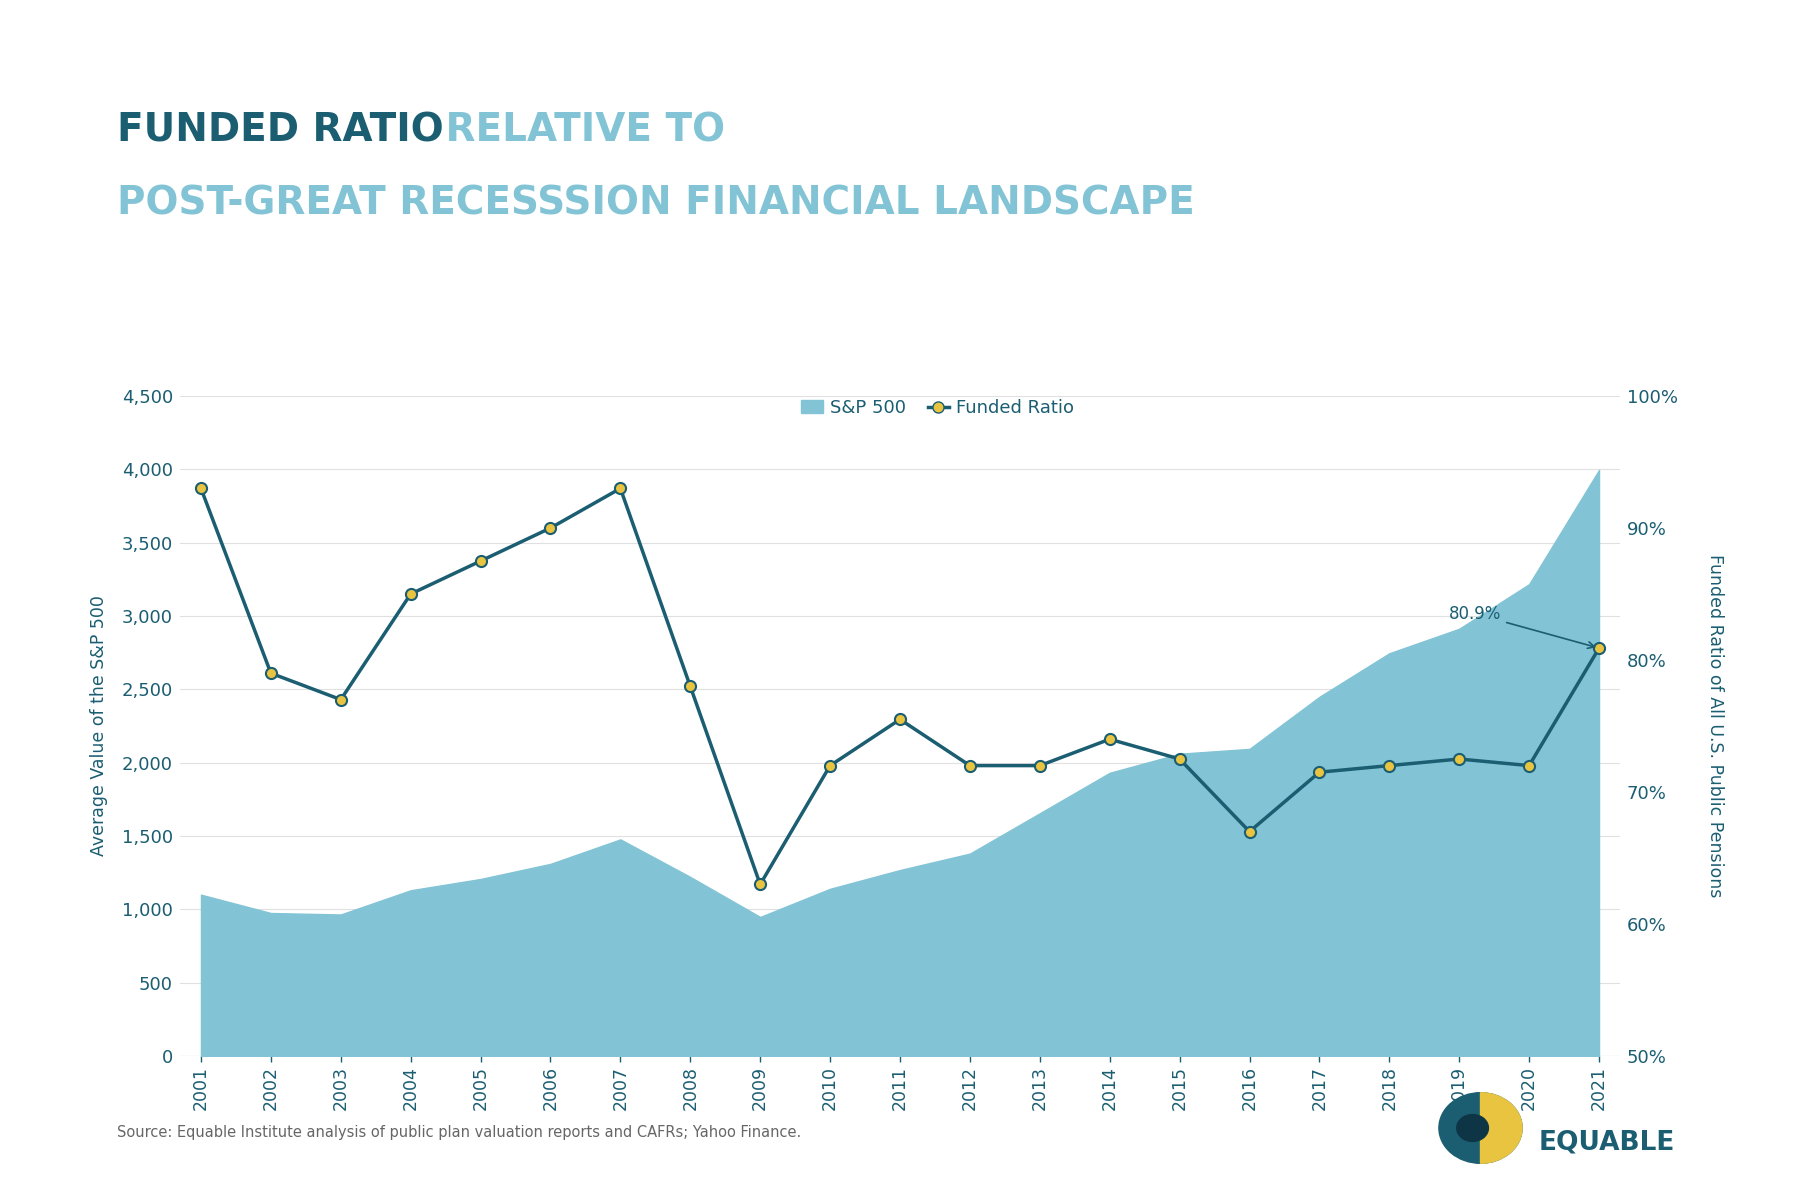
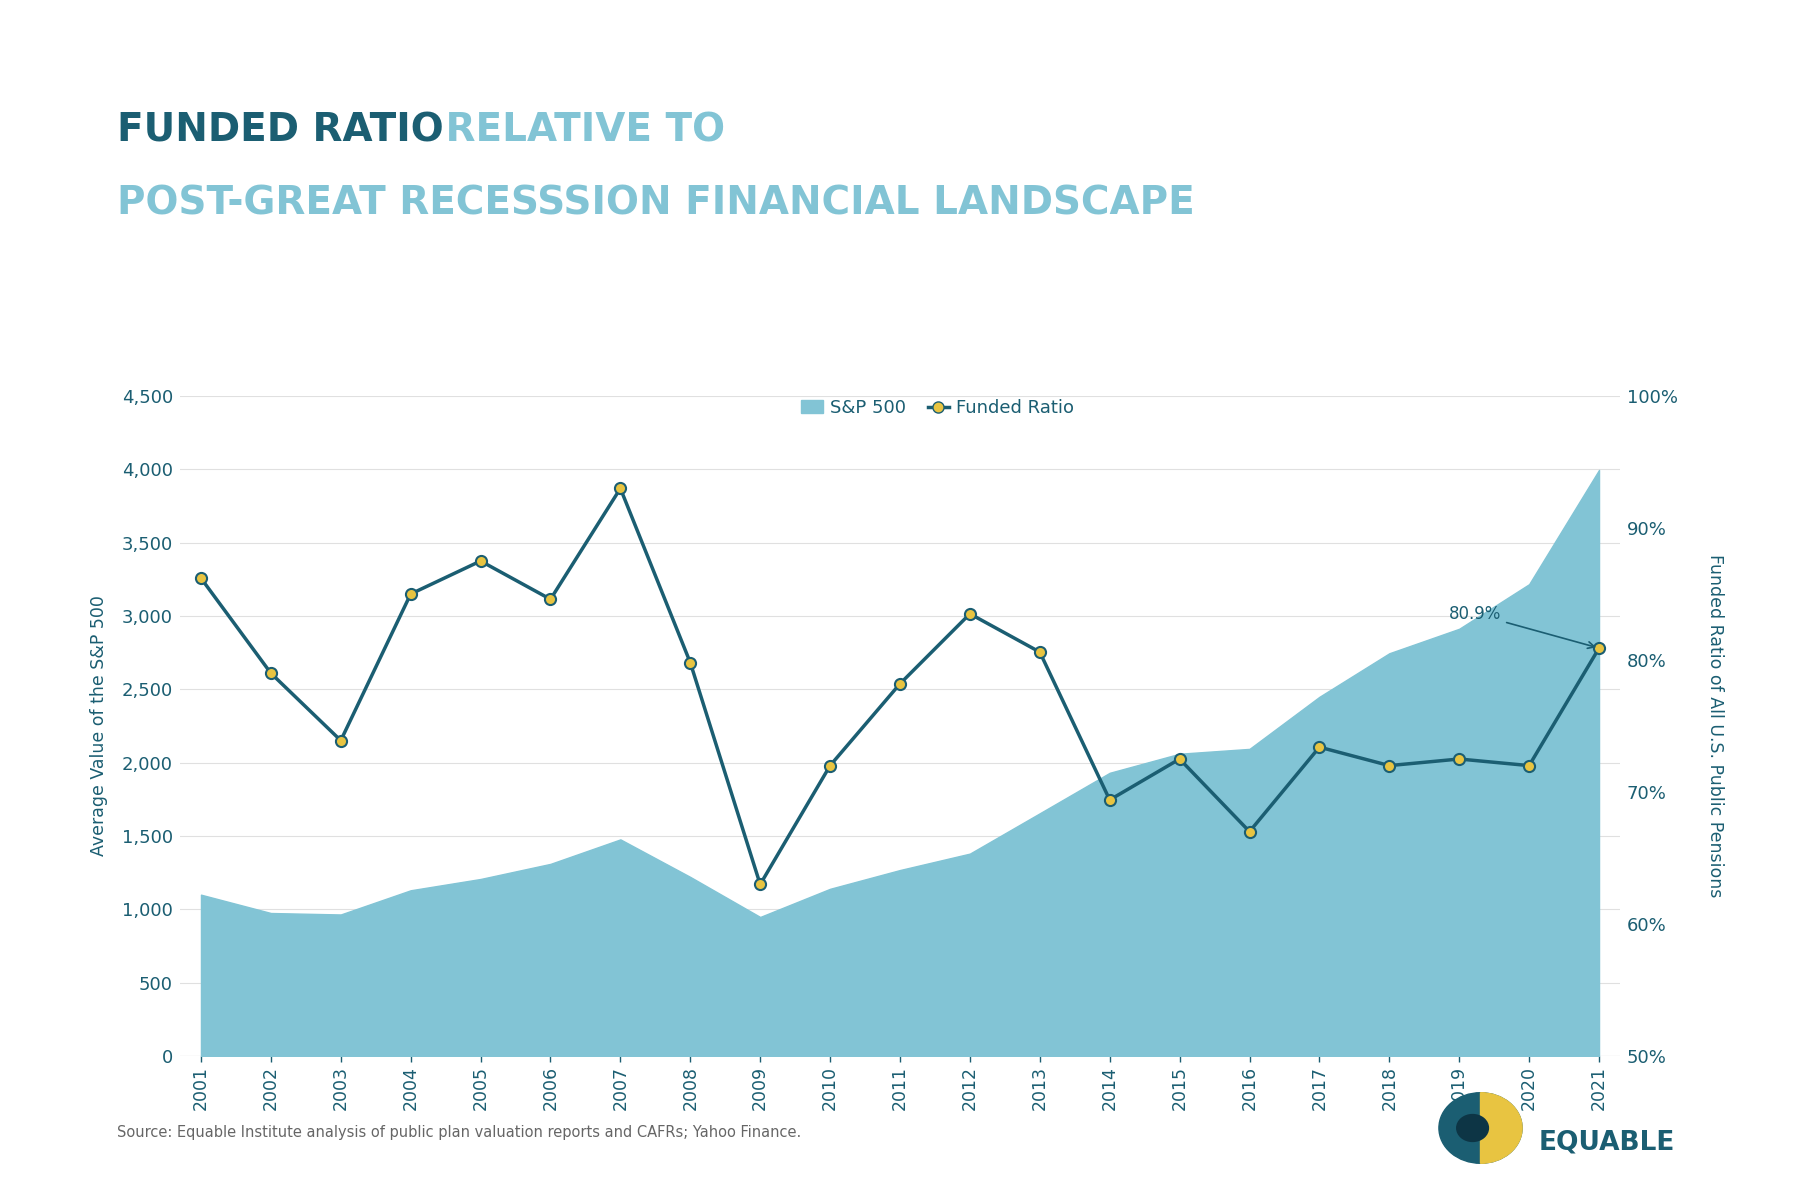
Funded Ratio/2001: 93.0% -> 86.2%
Funded Ratio/2003: 77.0% -> 73.9%
Funded Ratio/2006: 90.0% -> 84.6%
Funded Ratio/2008: 78.0% -> 79.8%
Funded Ratio/2011: 75.5% -> 78.2%
Funded Ratio/2012: 72.0% -> 83.5%
Funded Ratio/2013: 72.0% -> 80.6%
Funded Ratio/2014: 74.0% -> 69.4%
Funded Ratio/2017: 71.5% -> 73.4%
